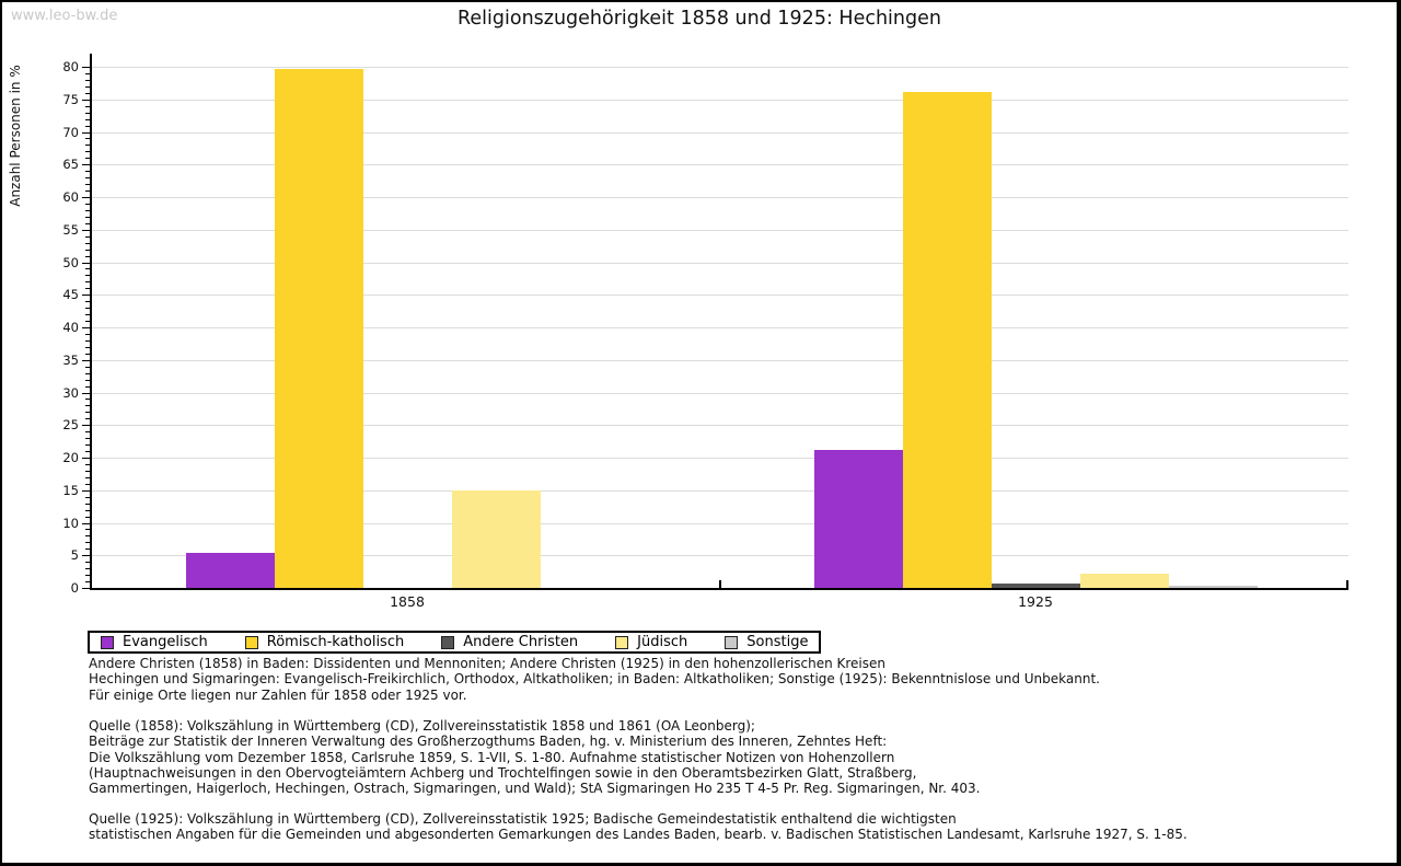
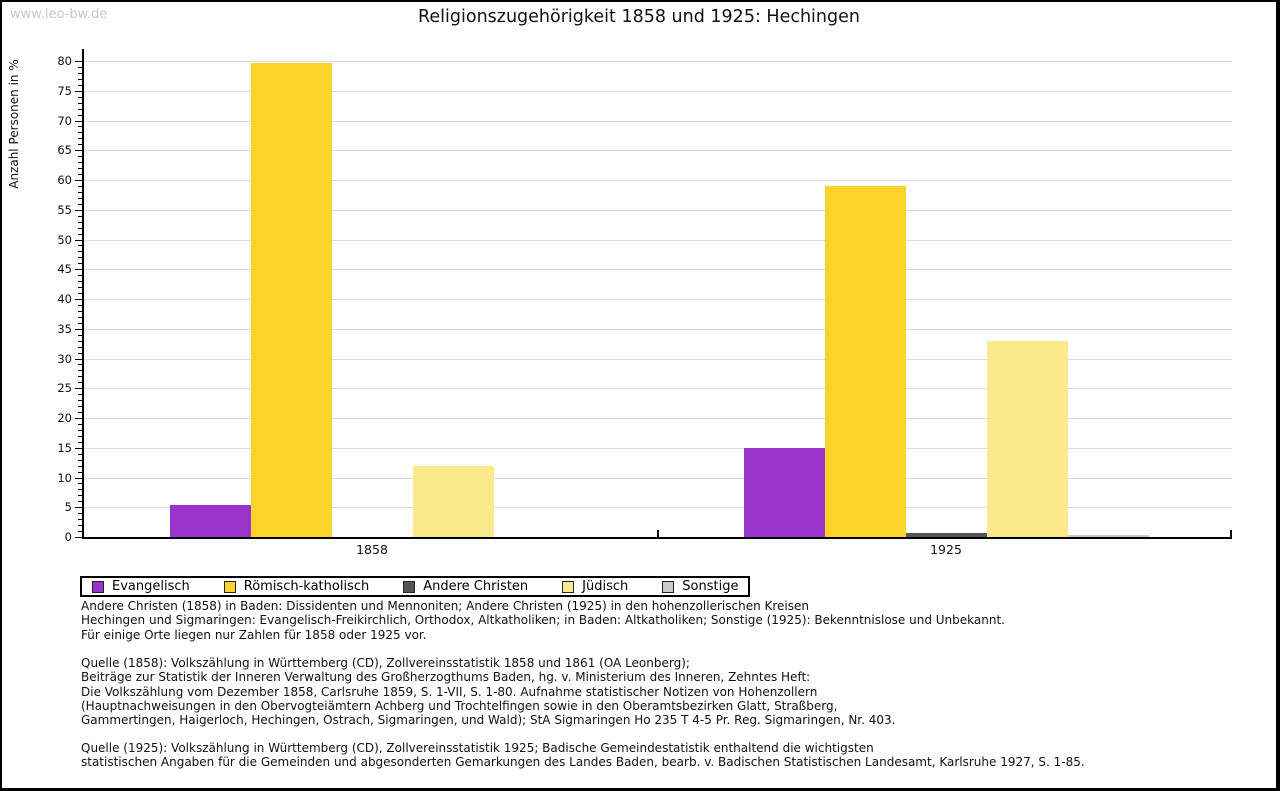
Jüdisch/1858: 15 -> 12
Evangelisch/1925: 21 -> 15
Römisch-katholisch/1925: 76 -> 59
Jüdisch/1925: 2 -> 33
